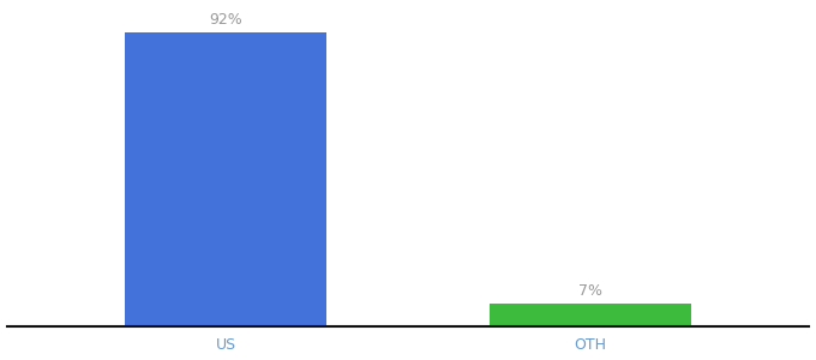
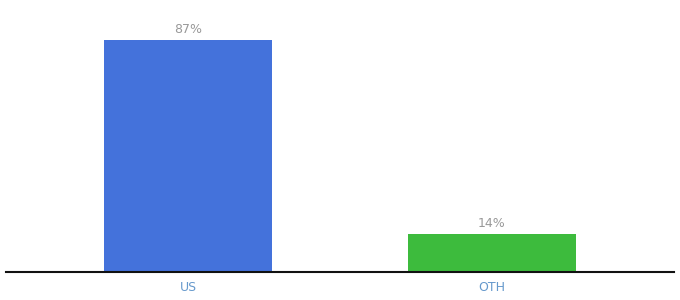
US: 92% -> 87%
OTH: 7% -> 14%
